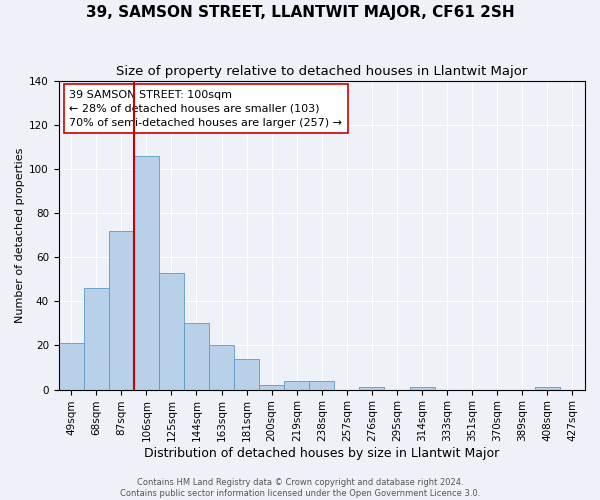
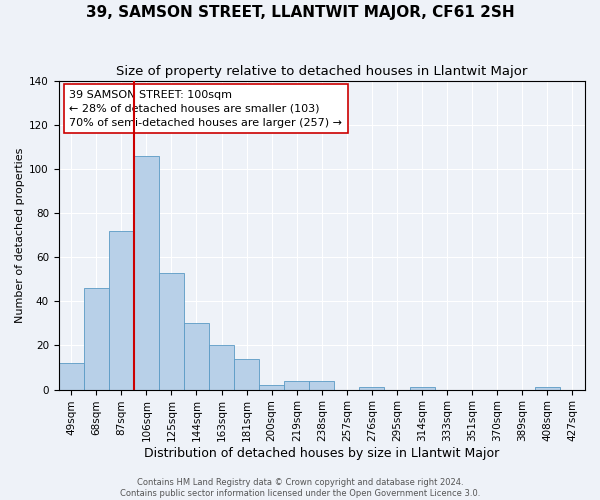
49sqm: 21 -> 12
